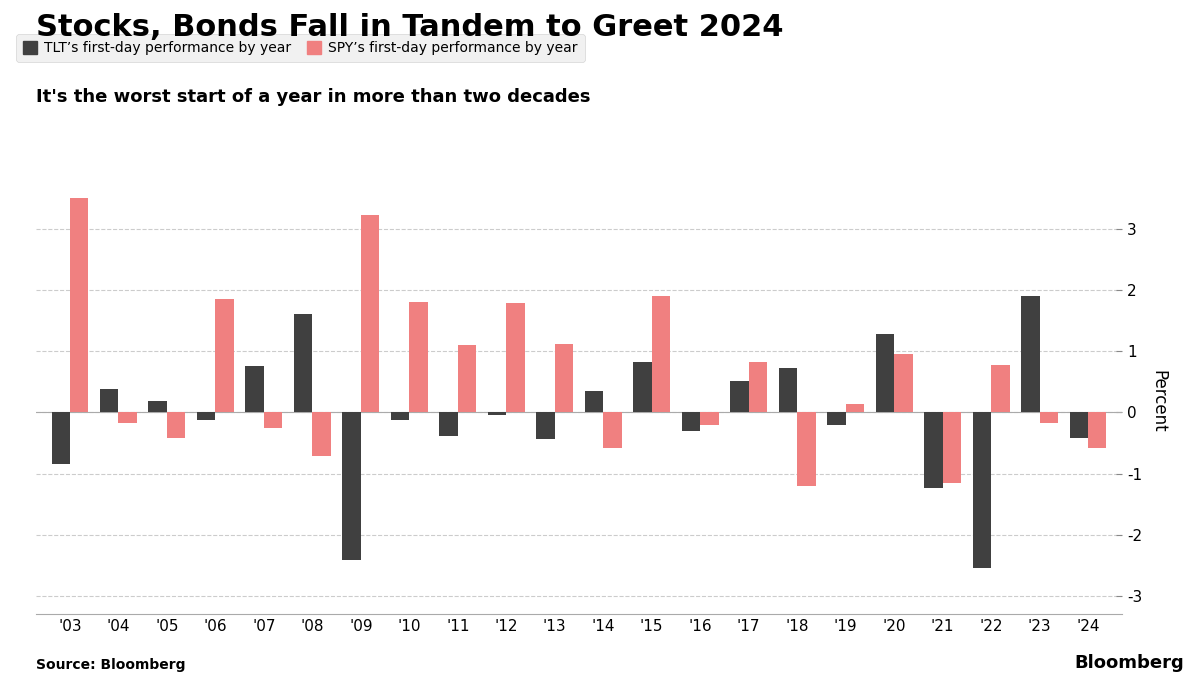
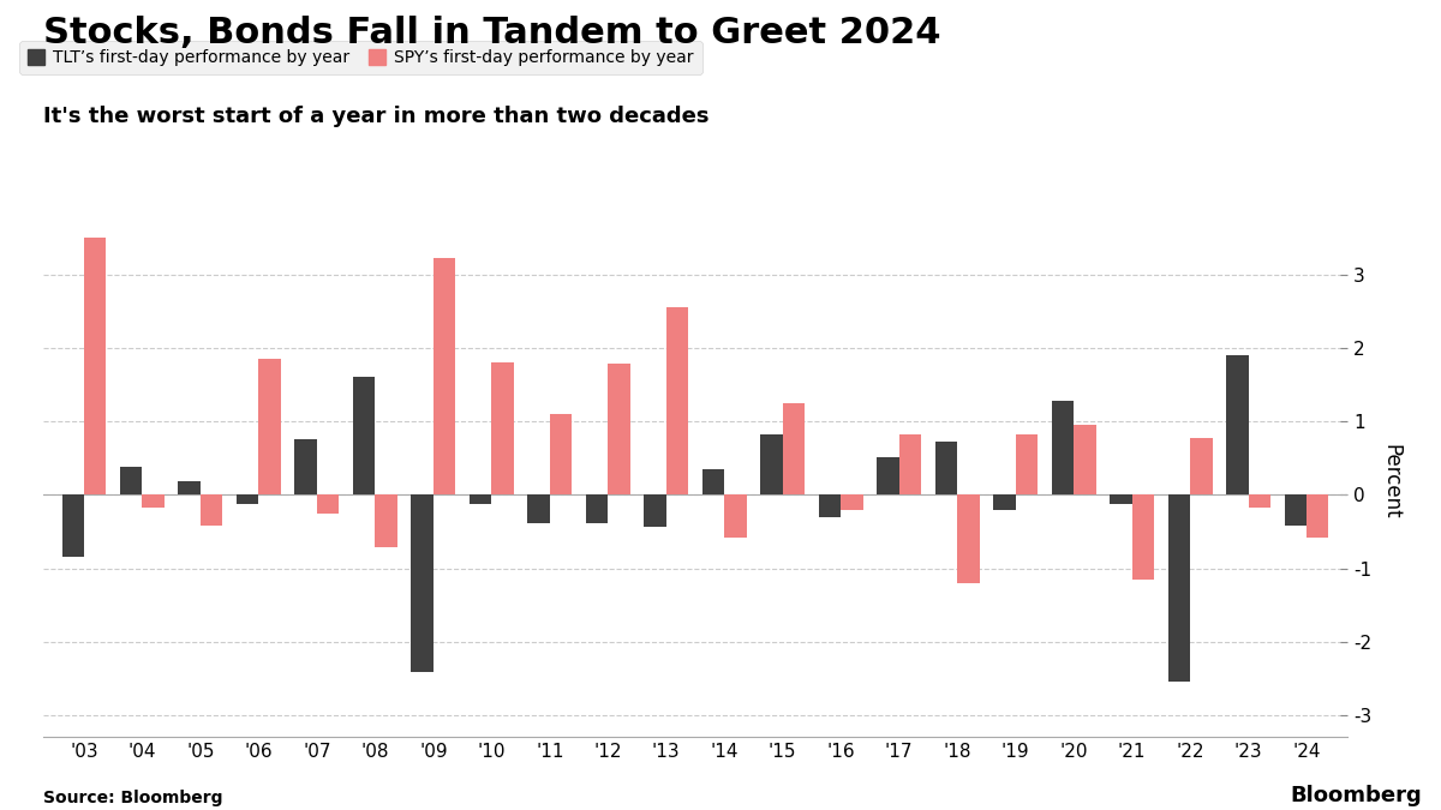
TLT’s first-day performance by year/'12: -0.04 -> -0.38
SPY’s first-day performance by year/'13: 1.12 -> 2.55
SPY’s first-day performance by year/'15: 1.90 -> 1.25
SPY’s first-day performance by year/'19: 0.14 -> 0.82
TLT’s first-day performance by year/'21: -1.24 -> -0.13
